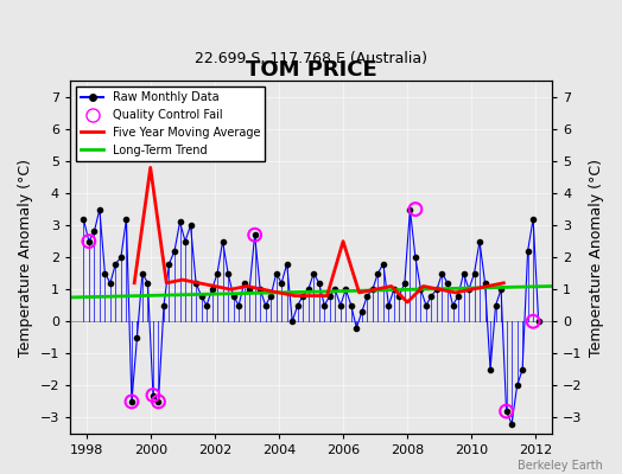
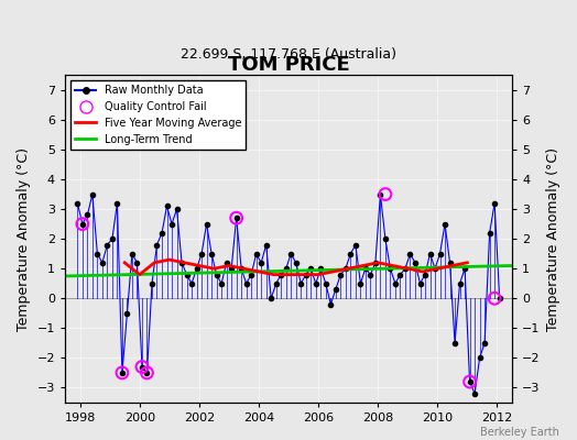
Five Year Moving Average/2000: 4.8 -> 0.8
Five Year Moving Average/2006: 2.5 -> 0.8
Five Year Moving Average/2008: 0.6 -> 1.2
